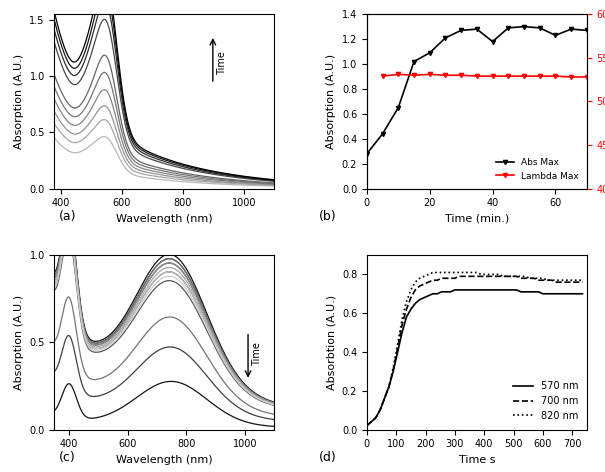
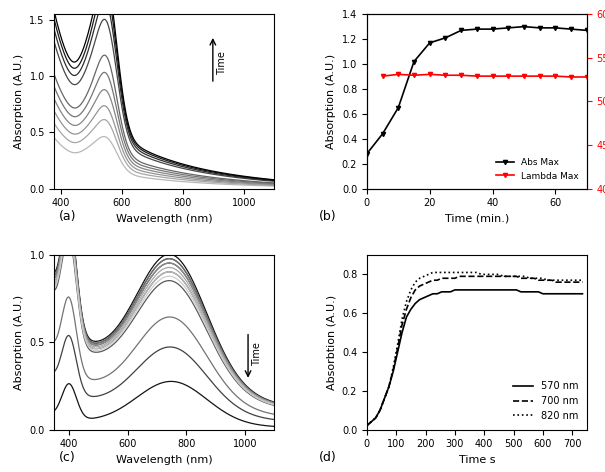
Abs Max/20: 1.09 -> 1.17
Abs Max/40: 1.18 -> 1.28
Abs Max/60: 1.23 -> 1.29
